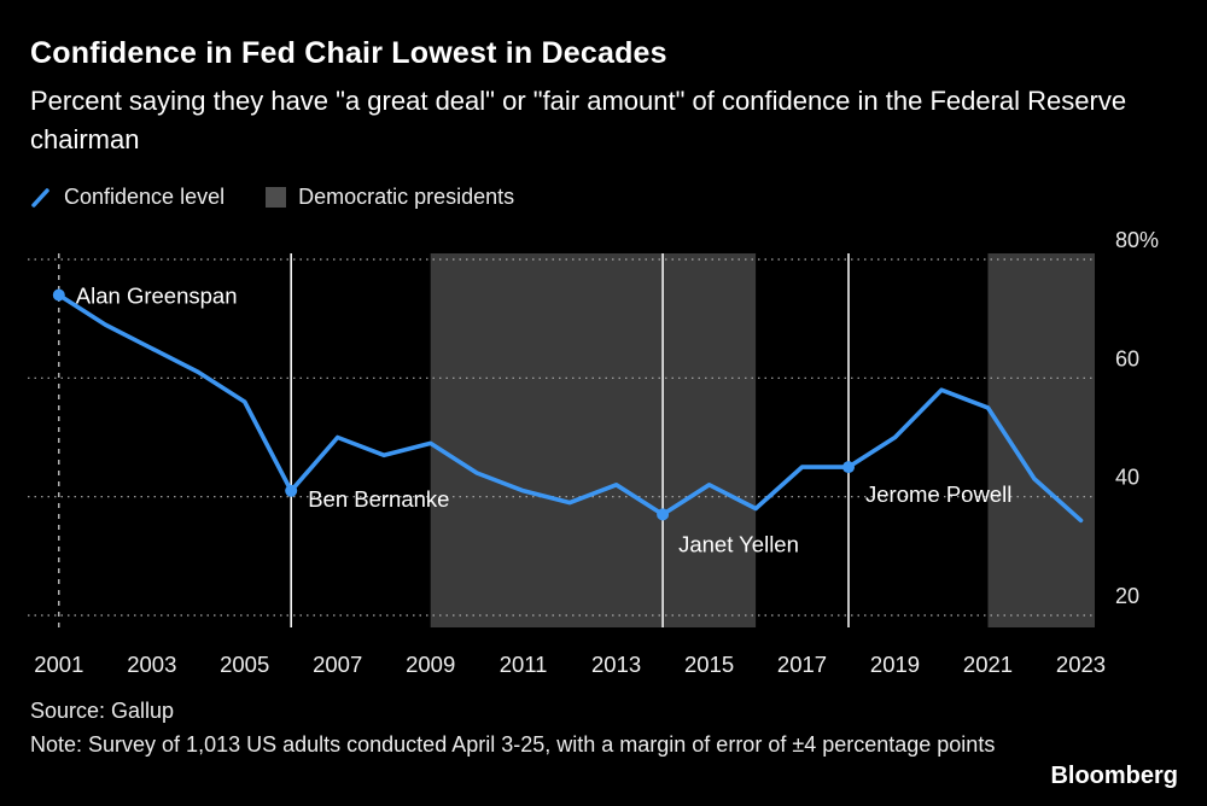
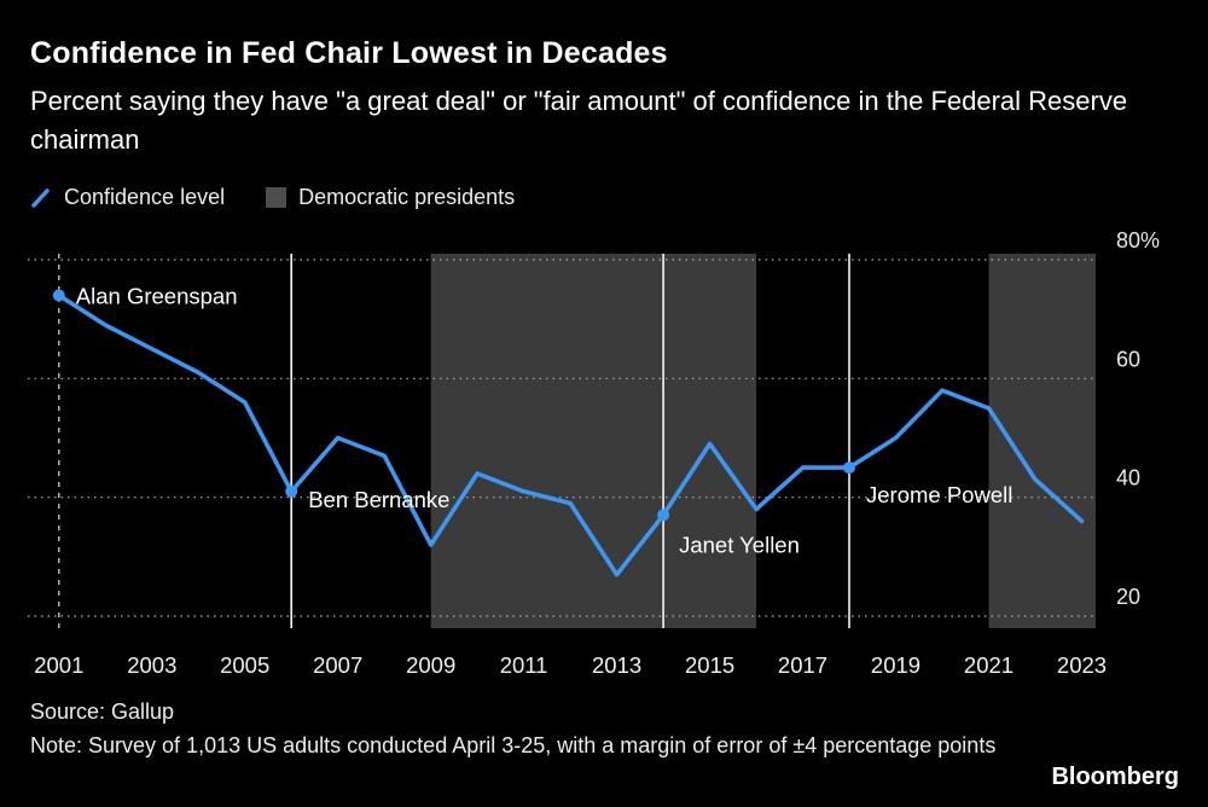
2009: 49% -> 32%
2013: 42% -> 27%
2015: 42% -> 49%
